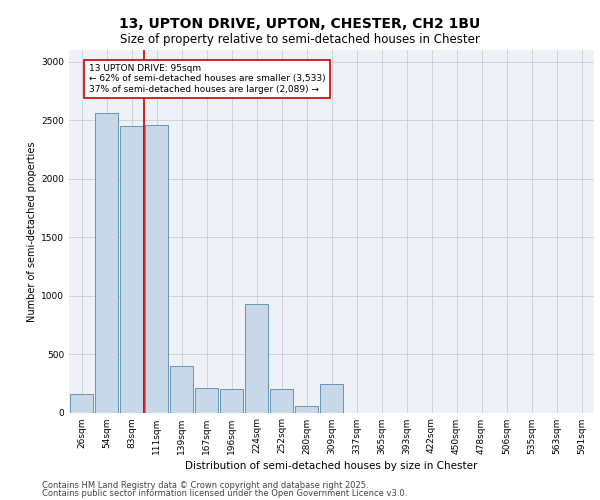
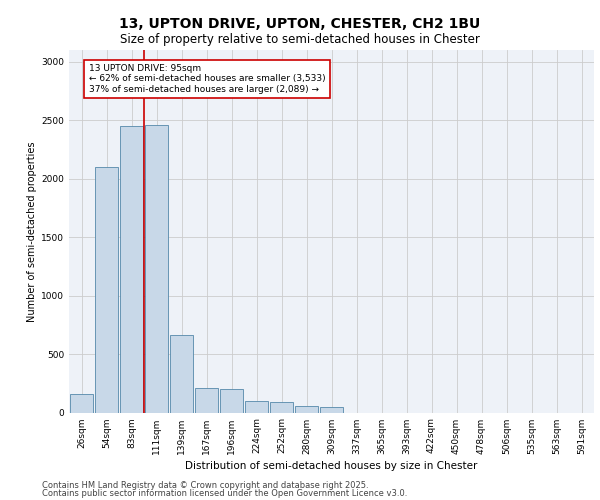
54sqm: 2560 -> 2100
139sqm: 400 -> 660
224sqm: 930 -> 100
252sqm: 200 -> 90
309sqm: 240 -> 40
